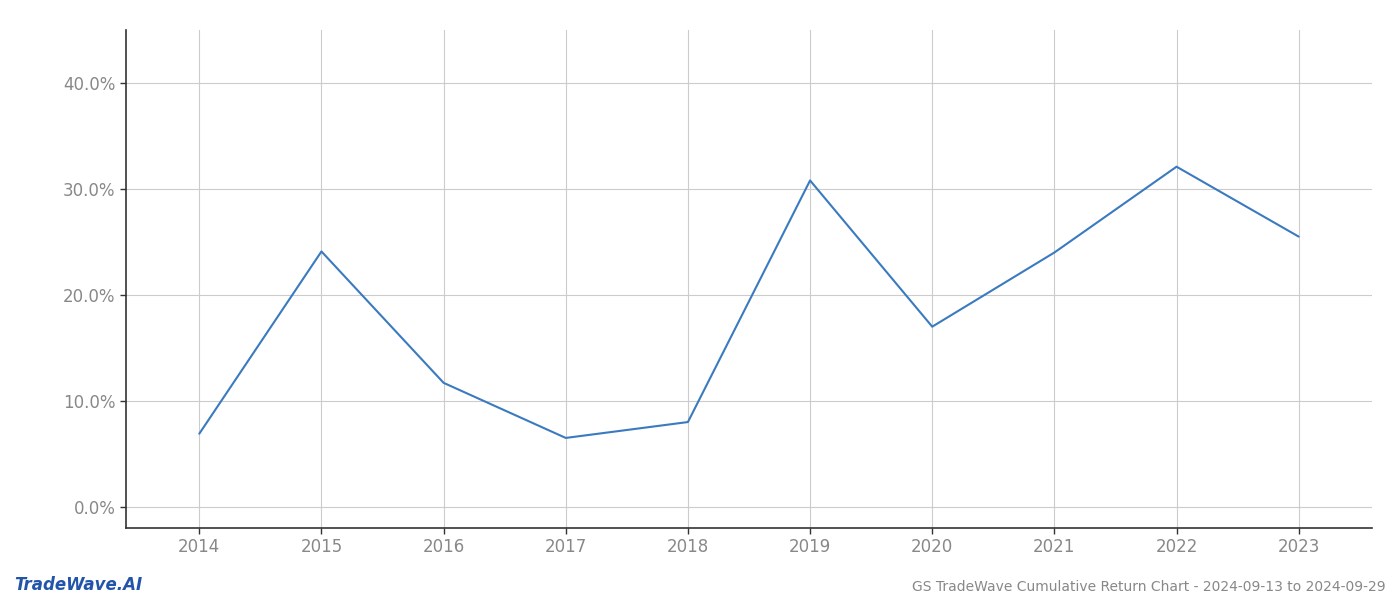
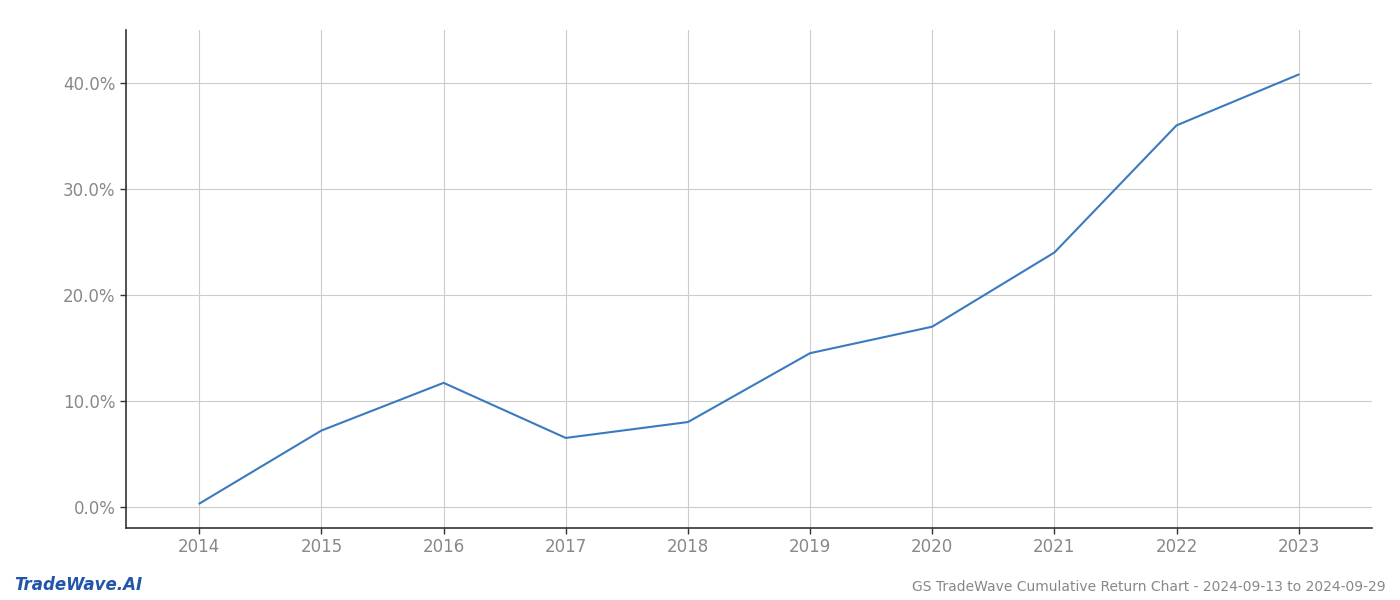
2014: 6.9% -> 0.3%
2015: 24.1% -> 7.2%
2019: 30.8% -> 14.5%
2022: 32.1% -> 36.0%
2023: 25.5% -> 40.8%
